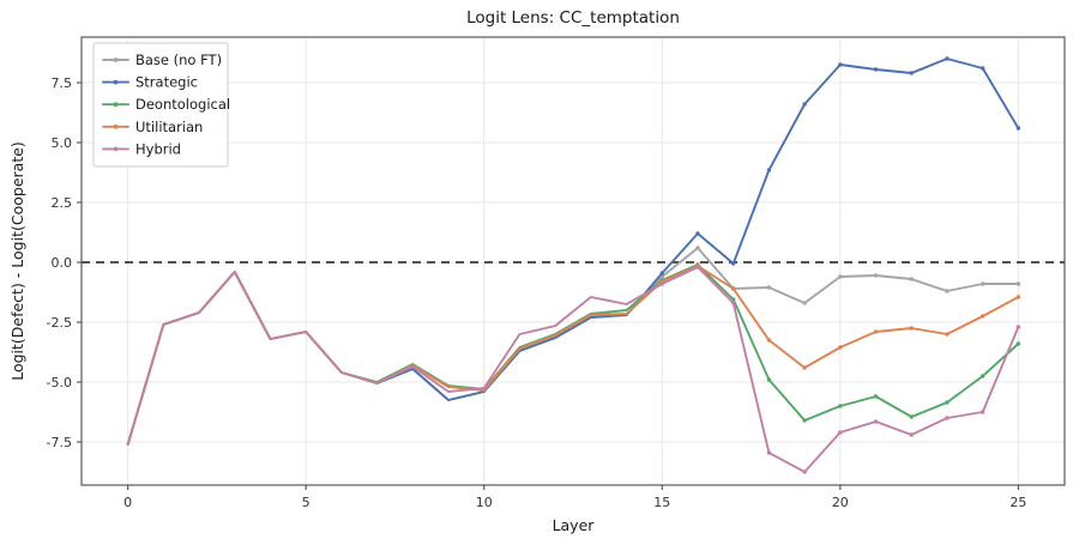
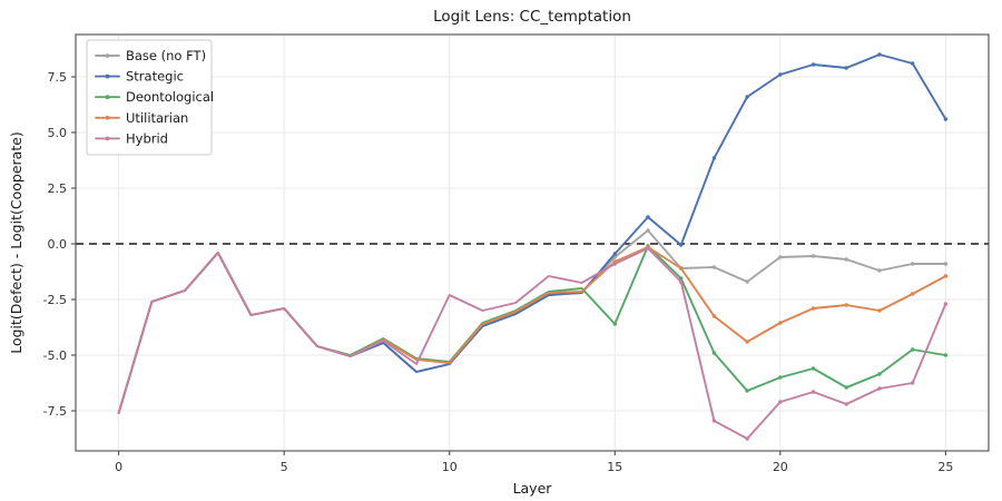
Hybrid/10: -5.2 -> -2.3
Deontological/15: -0.8 -> -3.6
Strategic/20: 8.2 -> 7.6
Deontological/25: -3.4 -> -5.0
